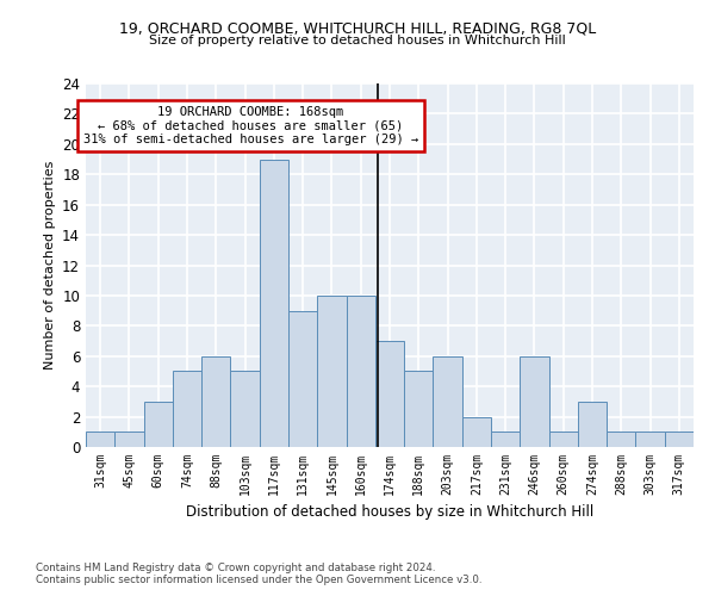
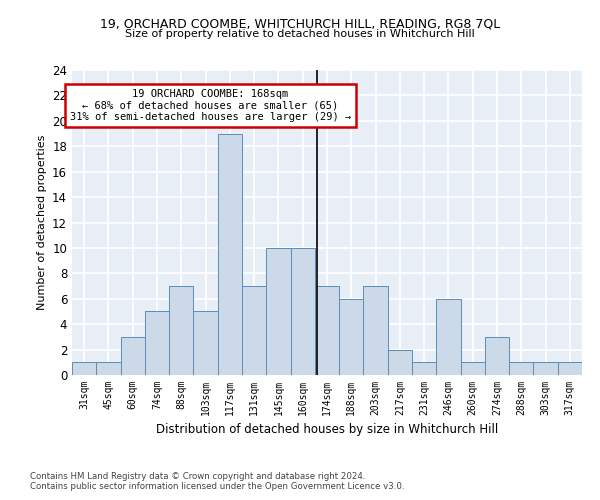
88sqm: 6 -> 7
131sqm: 9 -> 7
188sqm: 5 -> 6
203sqm: 6 -> 7
